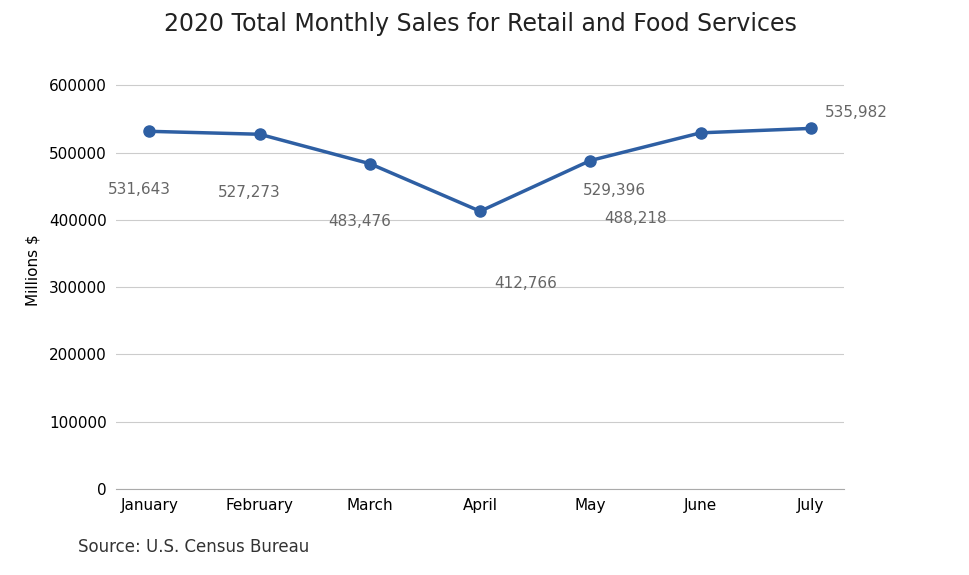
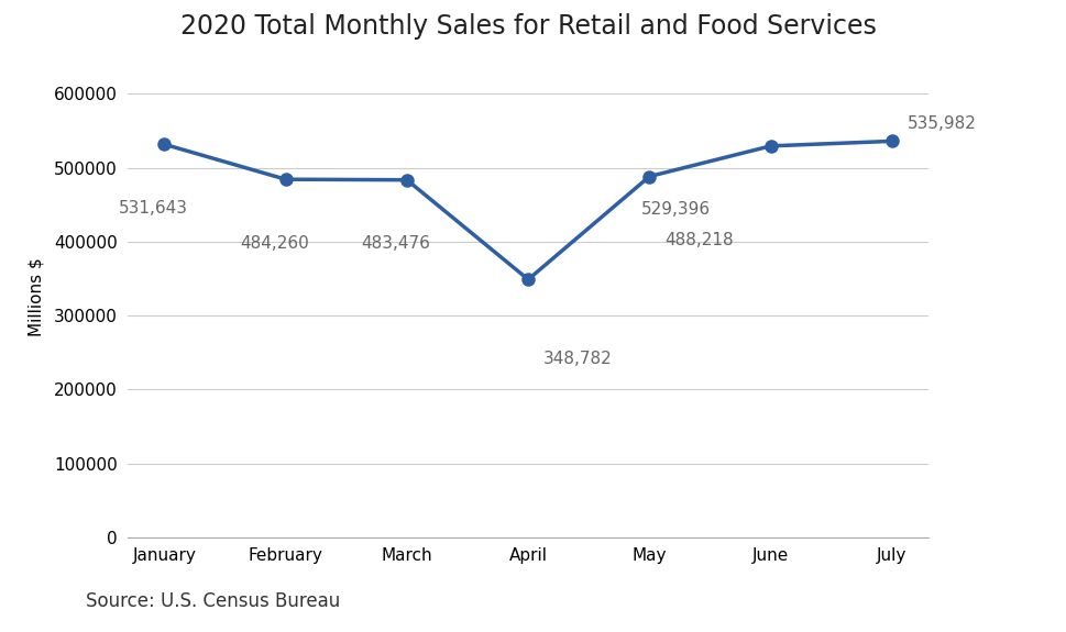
February: 527,273 -> 484,260
April: 412,766 -> 348,782
